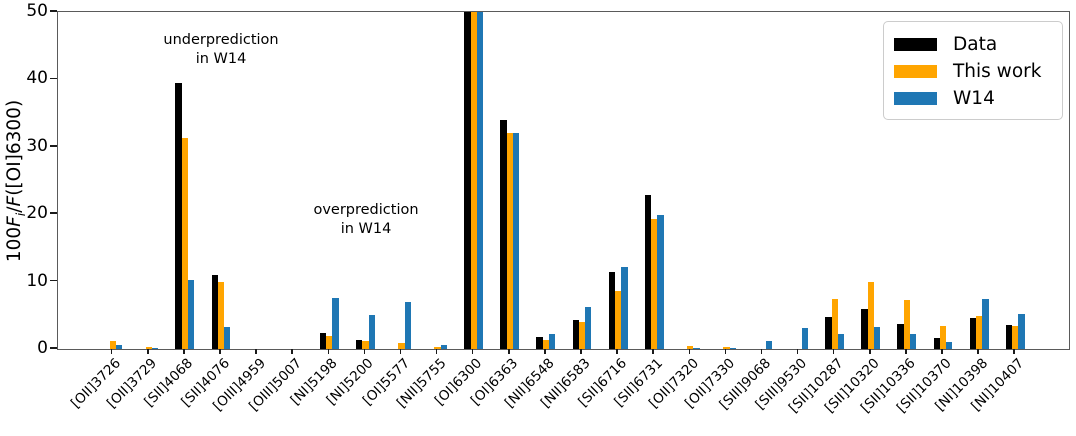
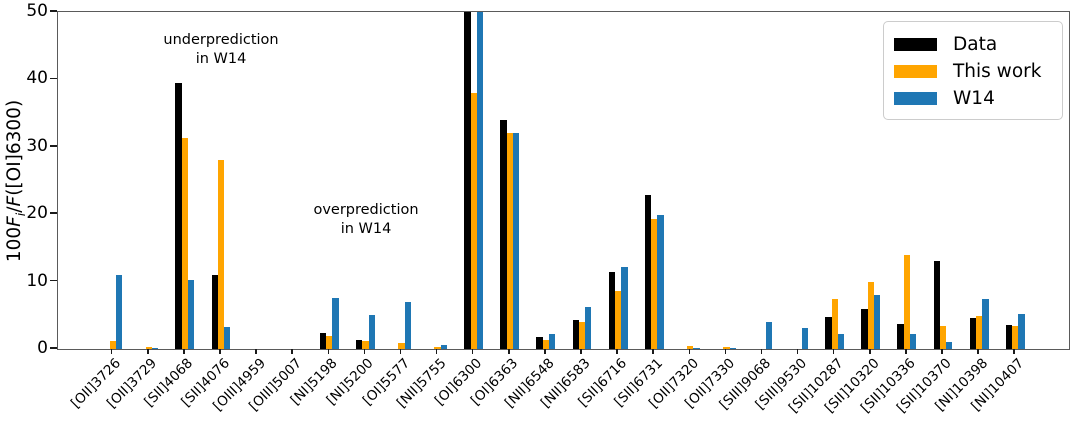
W14/[OII]3726: 1 -> 11
This work/[SII]4076: 10 -> 28
This work/[OI]6300: 50 -> 38
W14/[SIII]9068: 1 -> 4
W14/[SII]10320: 3 -> 8
This work/[SII]10336: 7 -> 14
Data/[SII]10370: 2 -> 13
